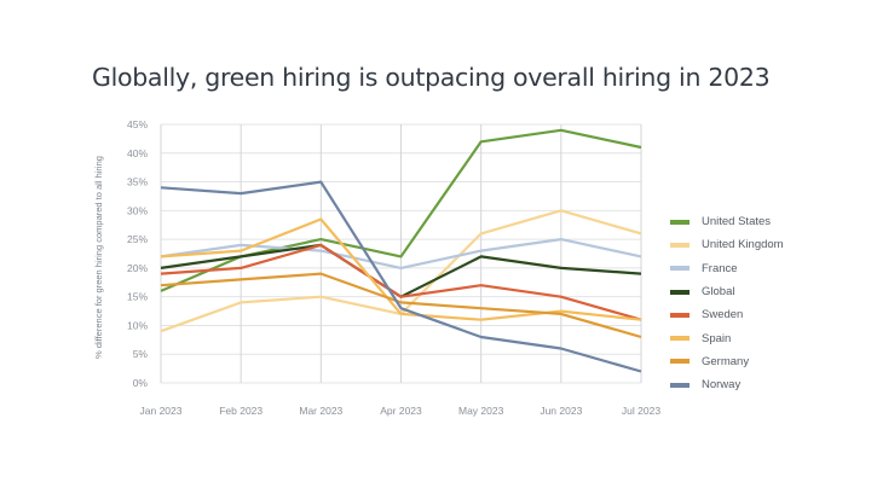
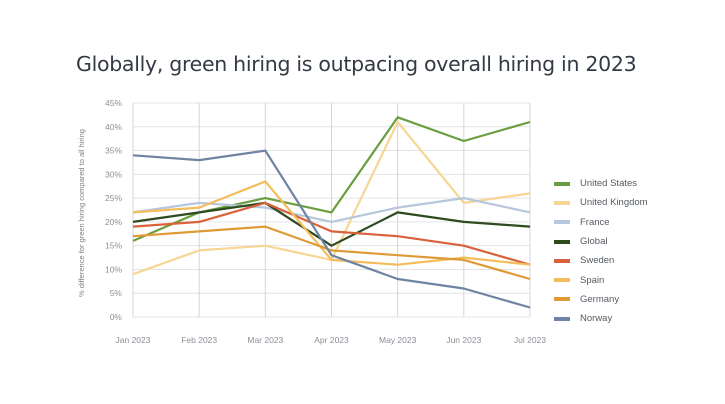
Sweden/Apr 2023: 15% -> 18%
United Kingdom/May 2023: 26% -> 41%
United States/Jun 2023: 44% -> 37%
United Kingdom/Jun 2023: 30% -> 24%
